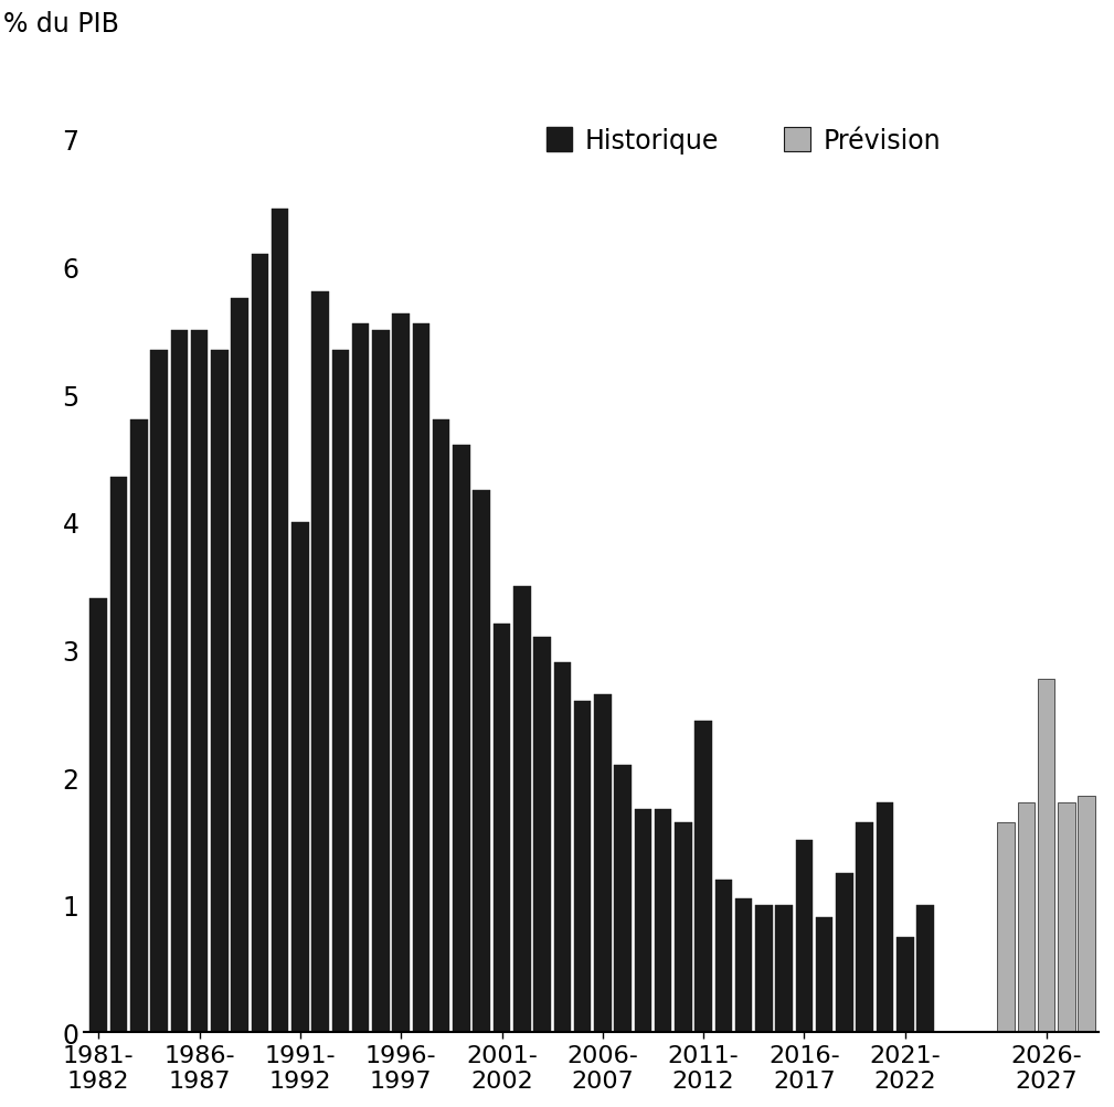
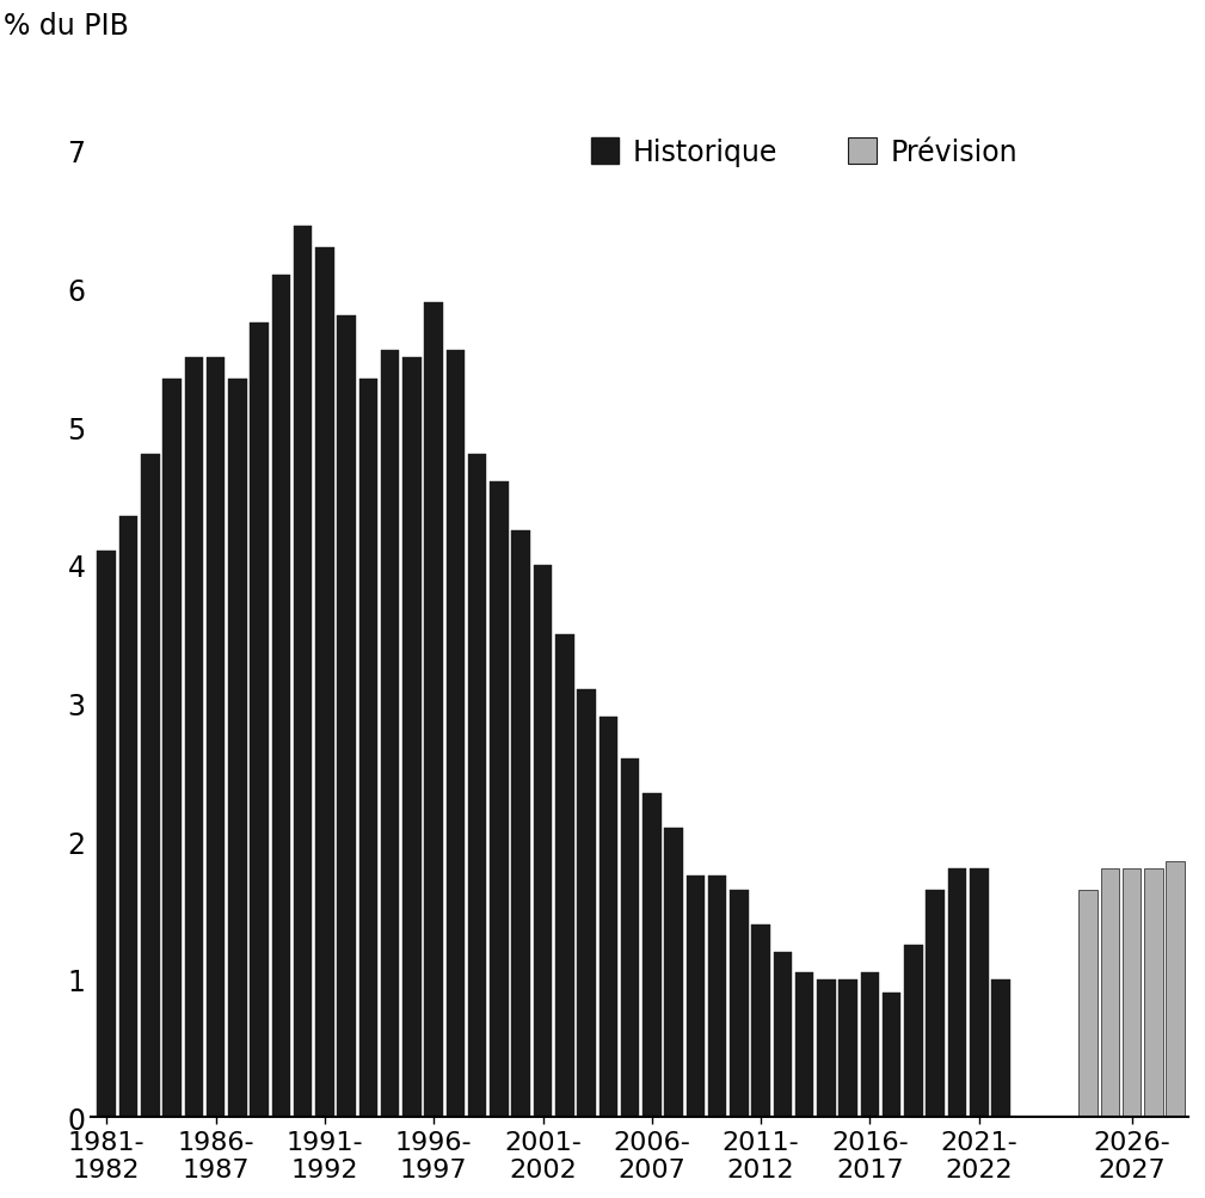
Historique/1981- 1982: 3.40 -> 4.10
Historique/1991- 1992: 4.00 -> 6.30
Historique/1996- 1997: 5.63 -> 5.90
Historique/2001- 2002: 3.20 -> 4.00
Historique/2006- 2007: 2.65 -> 2.35
Historique/2011- 2012: 2.44 -> 1.40
Historique/2016- 2017: 1.51 -> 1.05
Historique/2021- 2022: 0.75 -> 1.80
Prévision/2026- 2027: 2.77 -> 1.80
